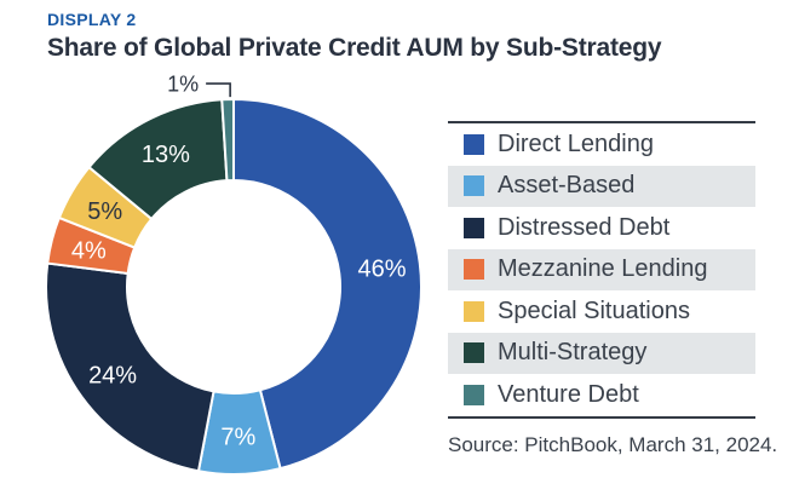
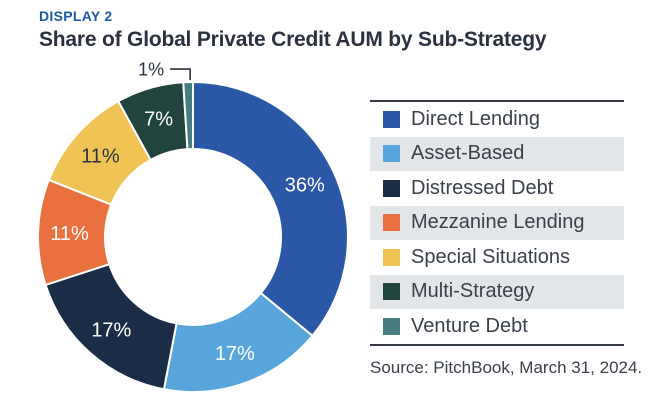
Direct Lending: 46% -> 36%
Asset-Based: 7% -> 17%
Distressed Debt: 24% -> 17%
Mezzanine Lending: 4% -> 11%
Special Situations: 5% -> 11%
Multi-Strategy: 13% -> 7%
